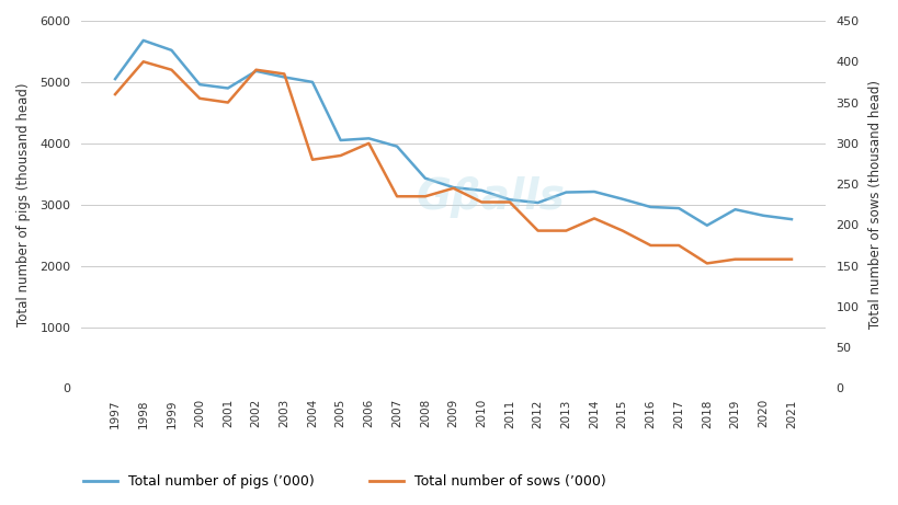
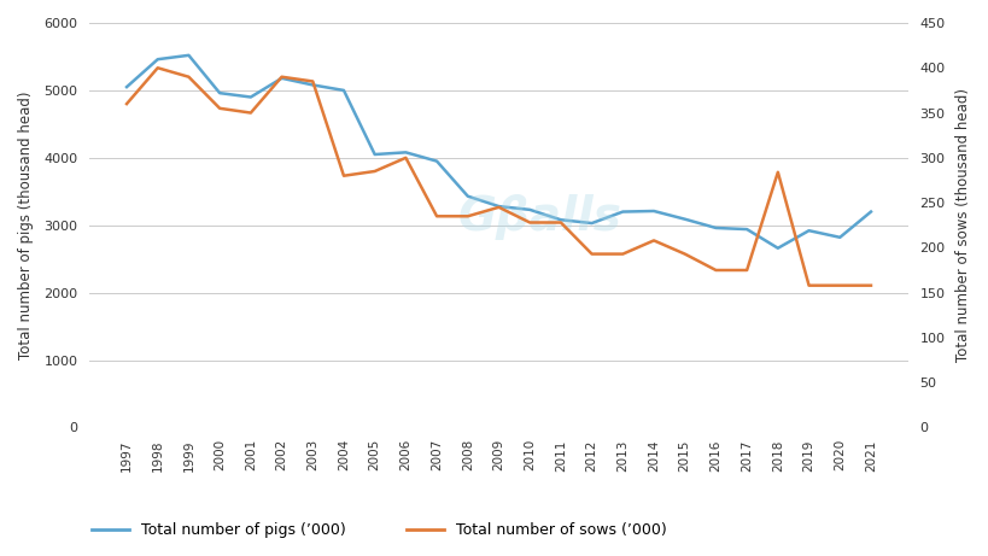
Total number of pigs (’000)/1998: 5680 -> 5460
Total number of sows (’000)/2018: 153 -> 284
Total number of pigs (’000)/2021: 2760 -> 3200
